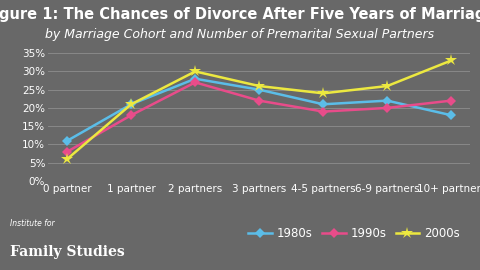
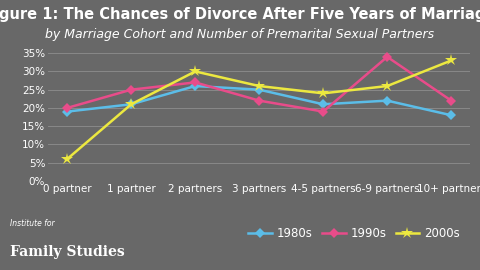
1980s/0 partner: 11% -> 19%
1990s/0 partner: 8% -> 20%
1990s/1 partner: 18% -> 25%
1980s/2 partners: 28% -> 26%
1990s/6-9 partners: 20% -> 34%
